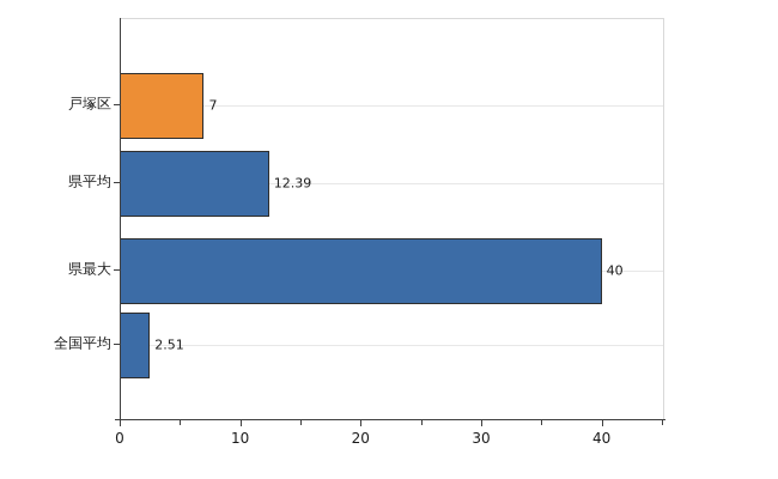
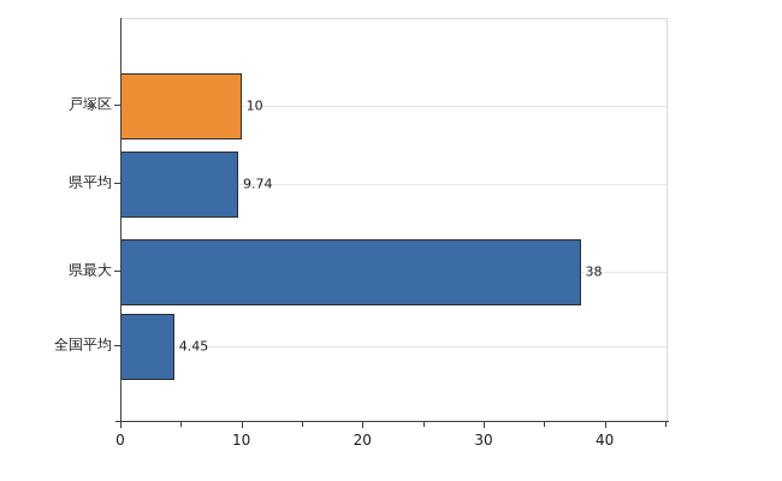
戸塚区: 7 -> 10
県平均: 12.39 -> 9.74
県最大: 40 -> 38
全国平均: 2.51 -> 4.45
